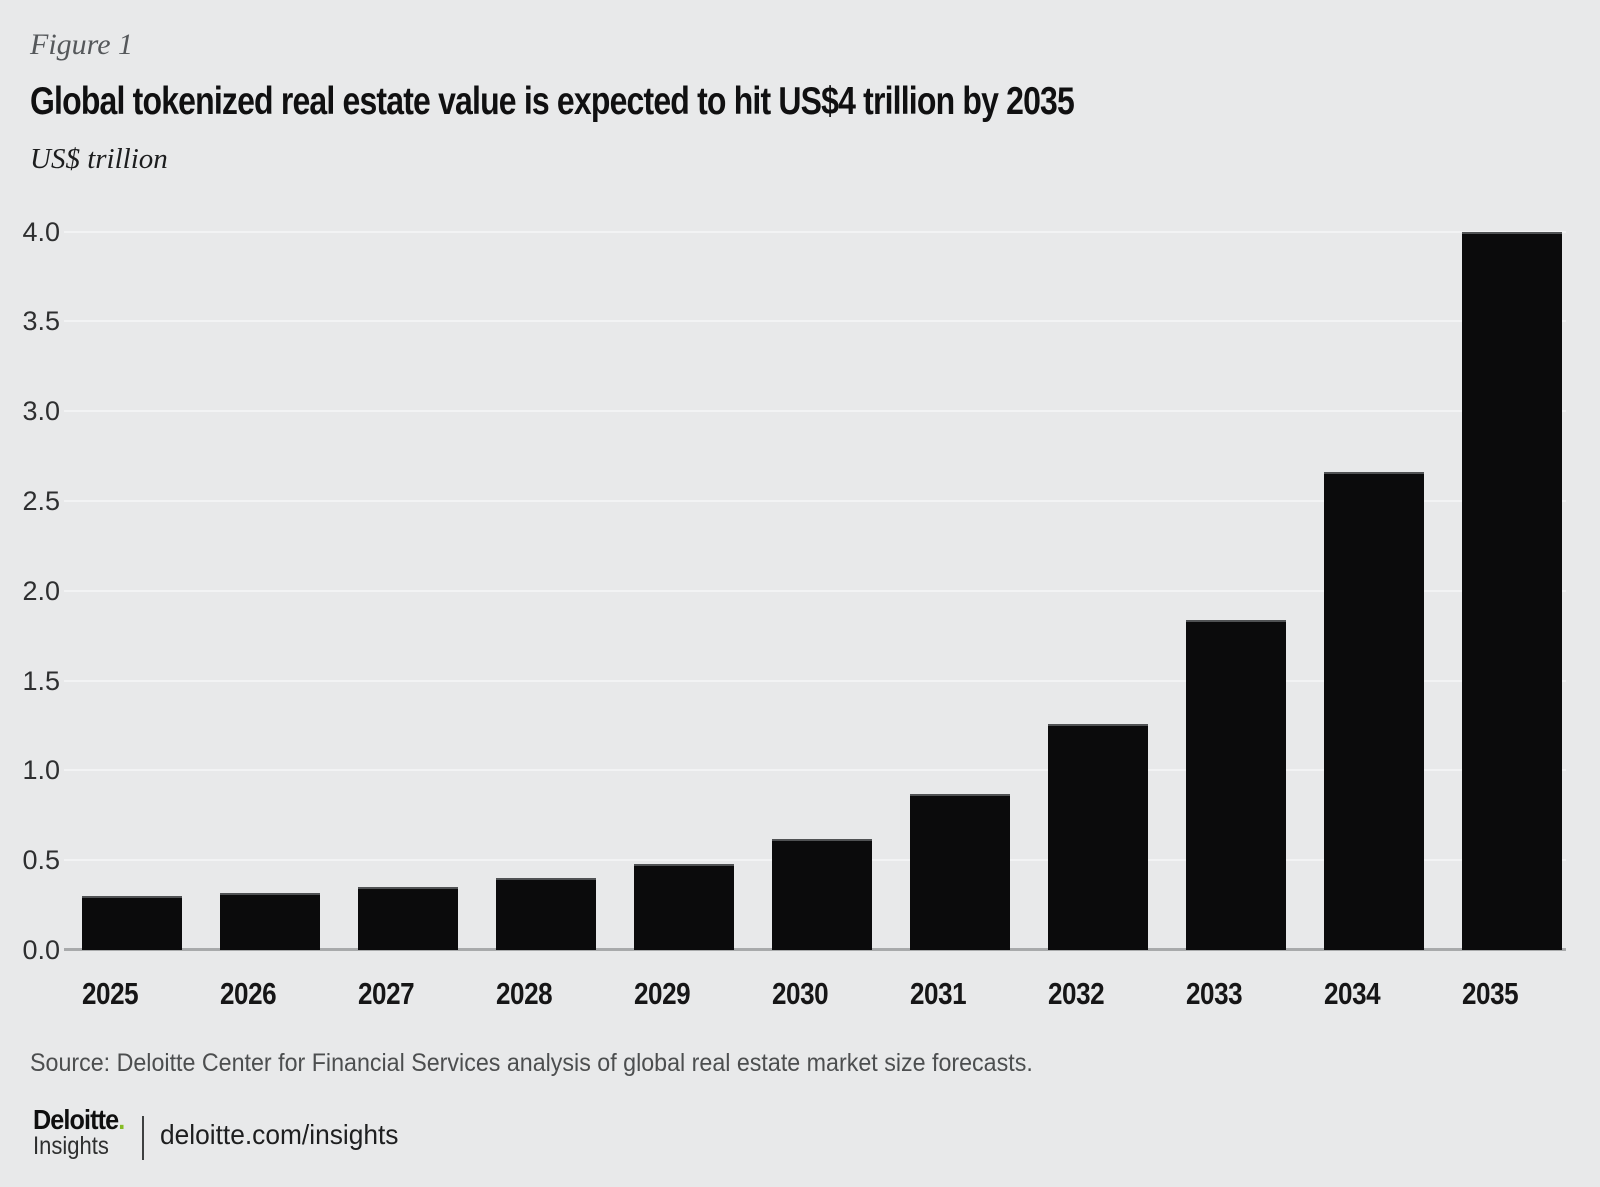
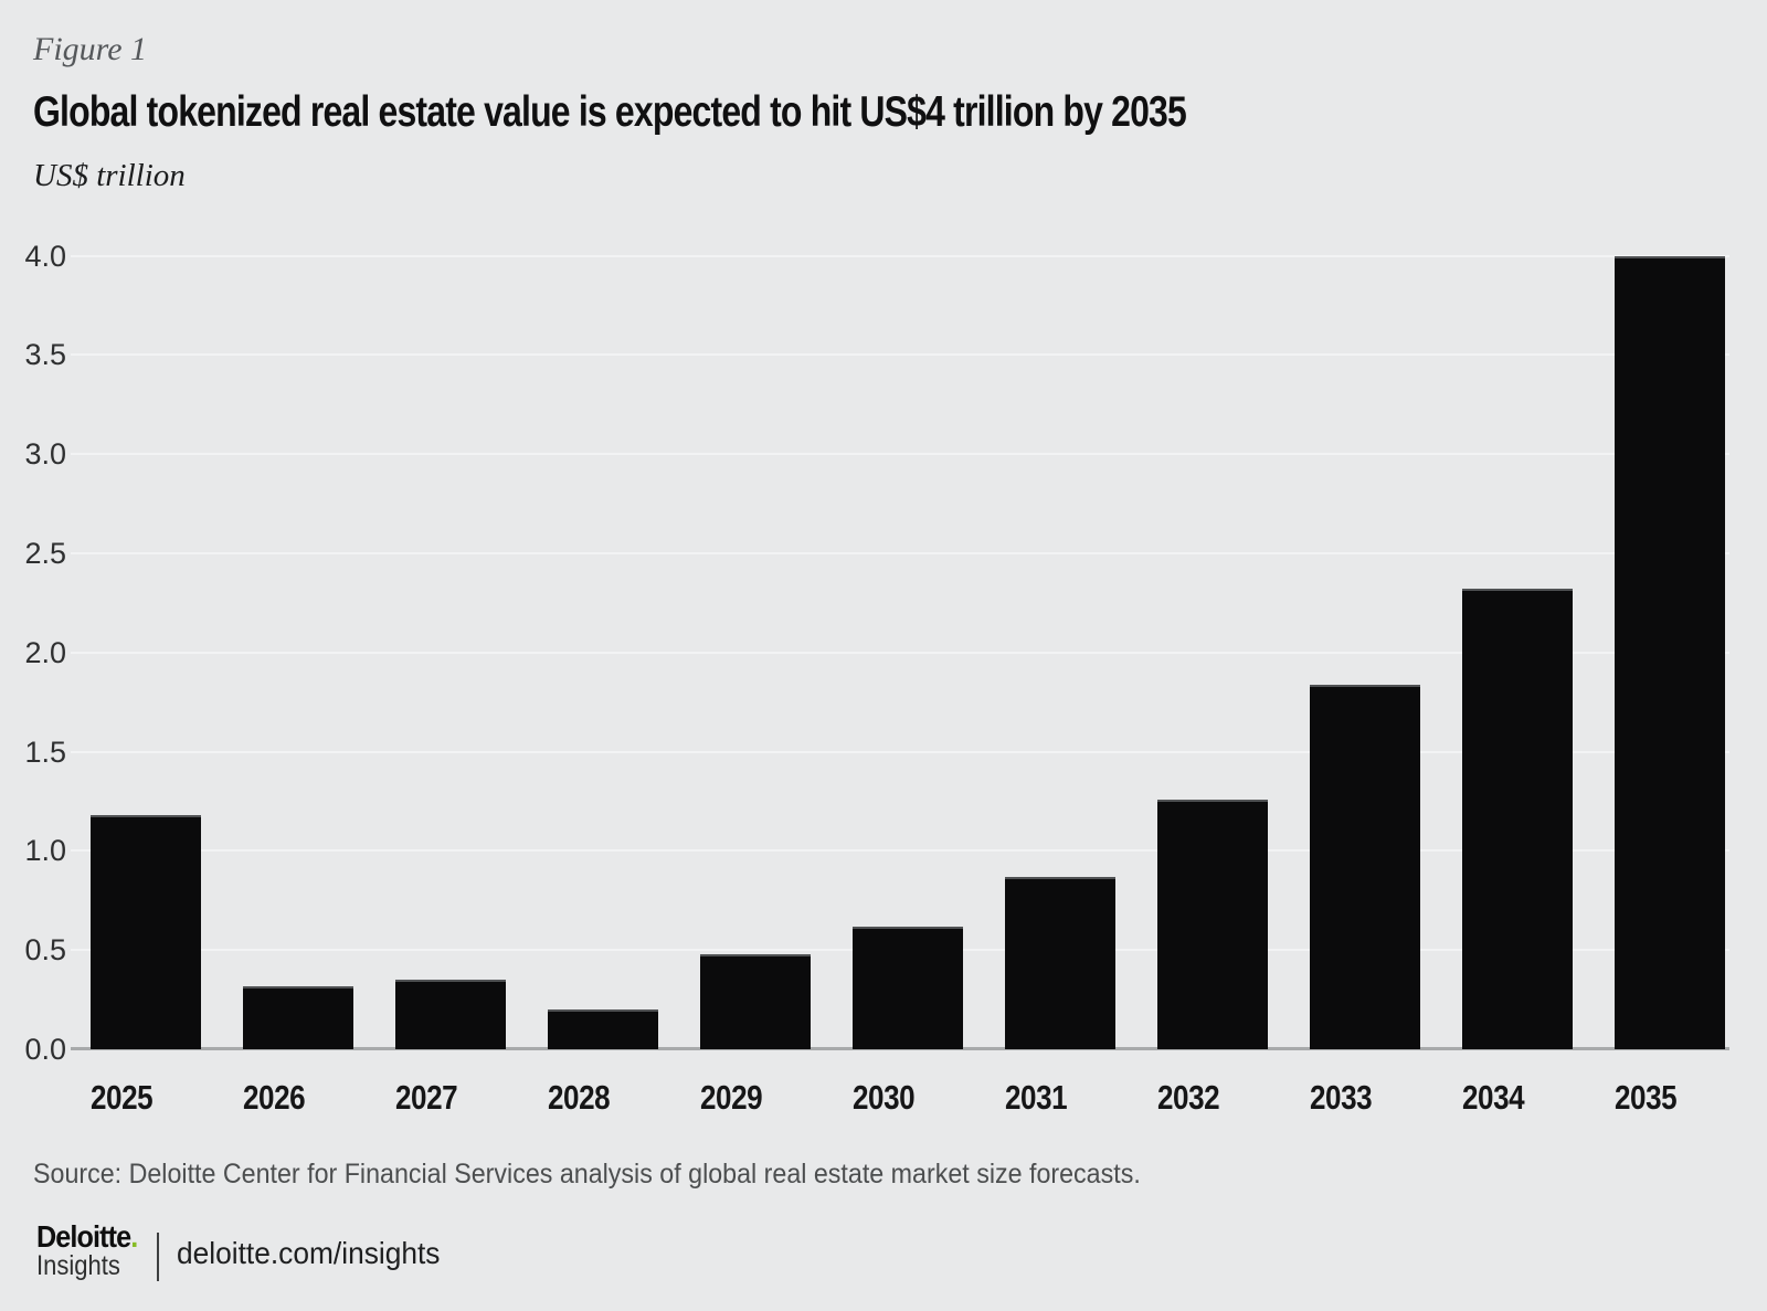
2025: 0.30 -> 1.18
2028: 0.40 -> 0.20
2034: 2.66 -> 2.32
